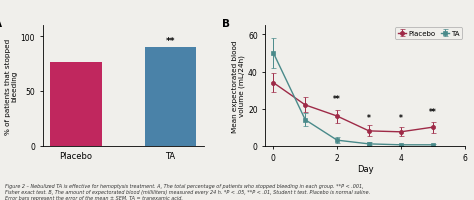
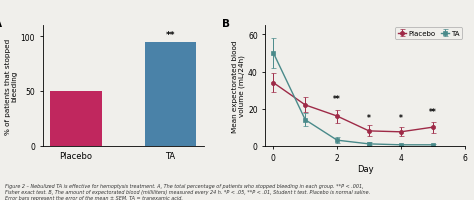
Placebo: 76 -> 50
TA: 90 -> 95
